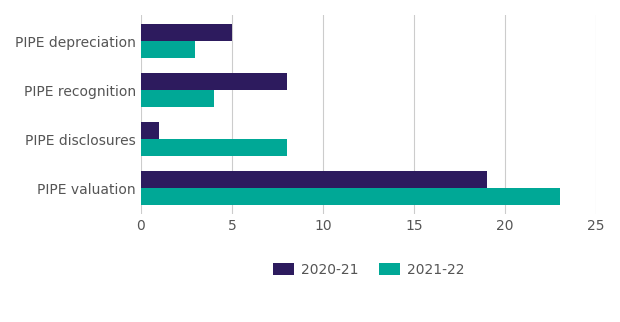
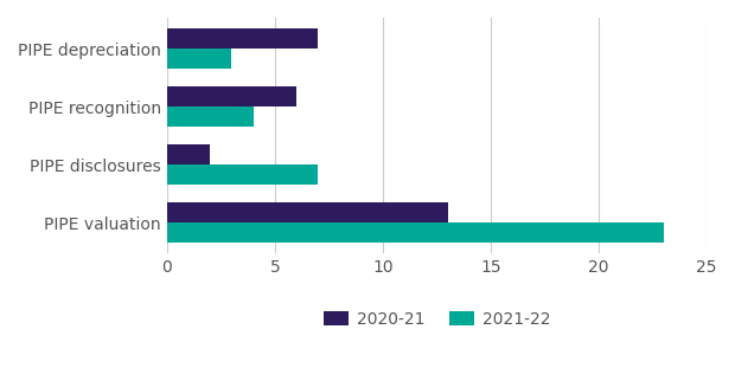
2020-21/PIPE depreciation: 5 -> 7
2020-21/PIPE recognition: 8 -> 6
2020-21/PIPE disclosures: 1 -> 2
2021-22/PIPE disclosures: 8 -> 7
2020-21/PIPE valuation: 19 -> 13
